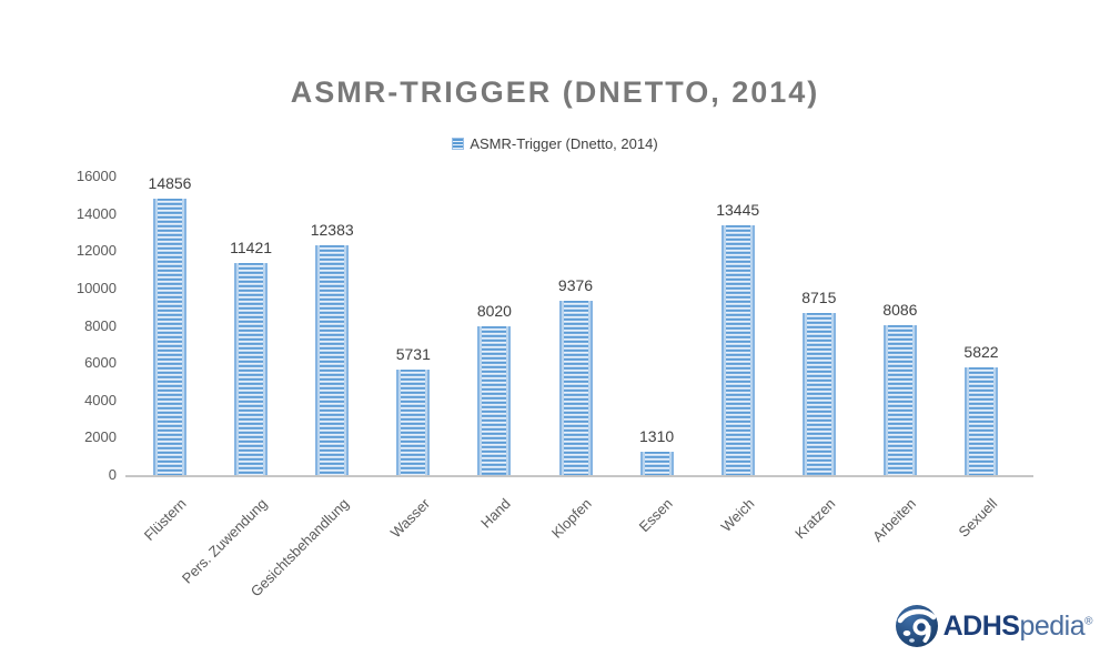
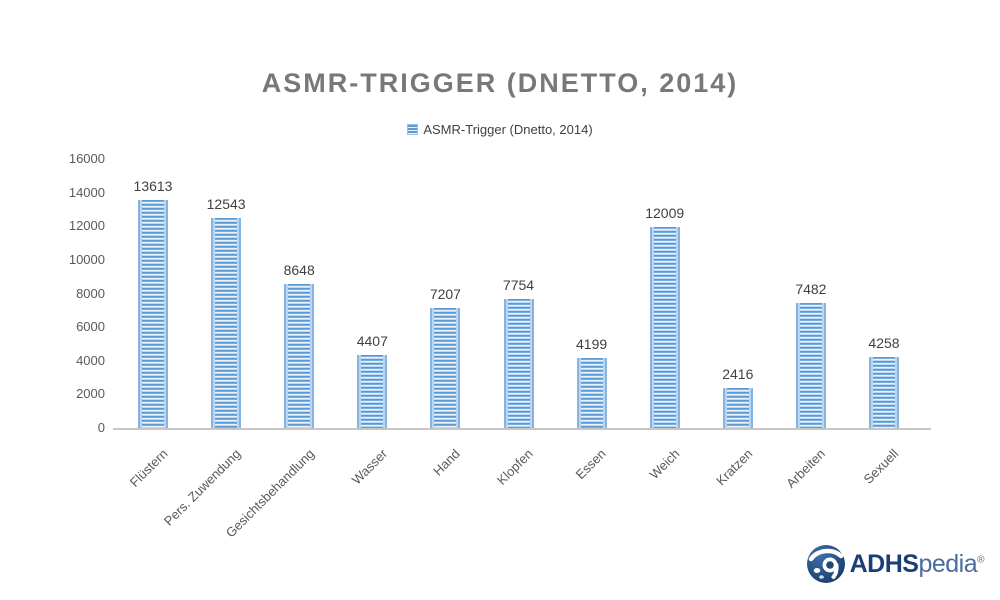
Flüstern: 14856 -> 13613
Pers. Zuwendung: 11421 -> 12543
Gesichtsbehandlung: 12383 -> 8648
Wasser: 5731 -> 4407
Hand: 8020 -> 7207
Klopfen: 9376 -> 7754
Essen: 1310 -> 4199
Weich: 13445 -> 12009
Kratzen: 8715 -> 2416
Arbeiten: 8086 -> 7482
Sexuell: 5822 -> 4258
